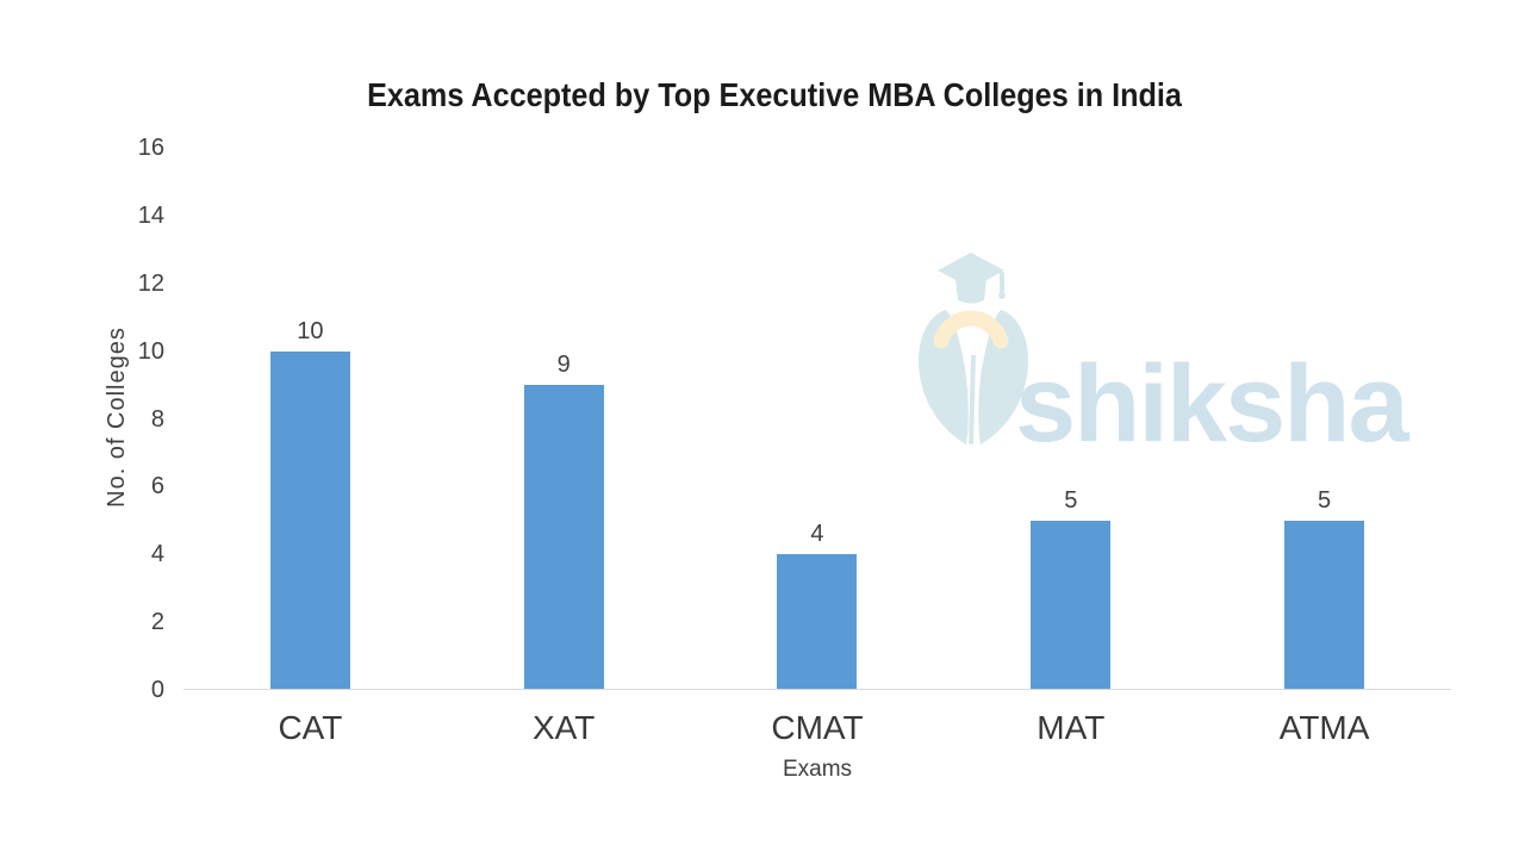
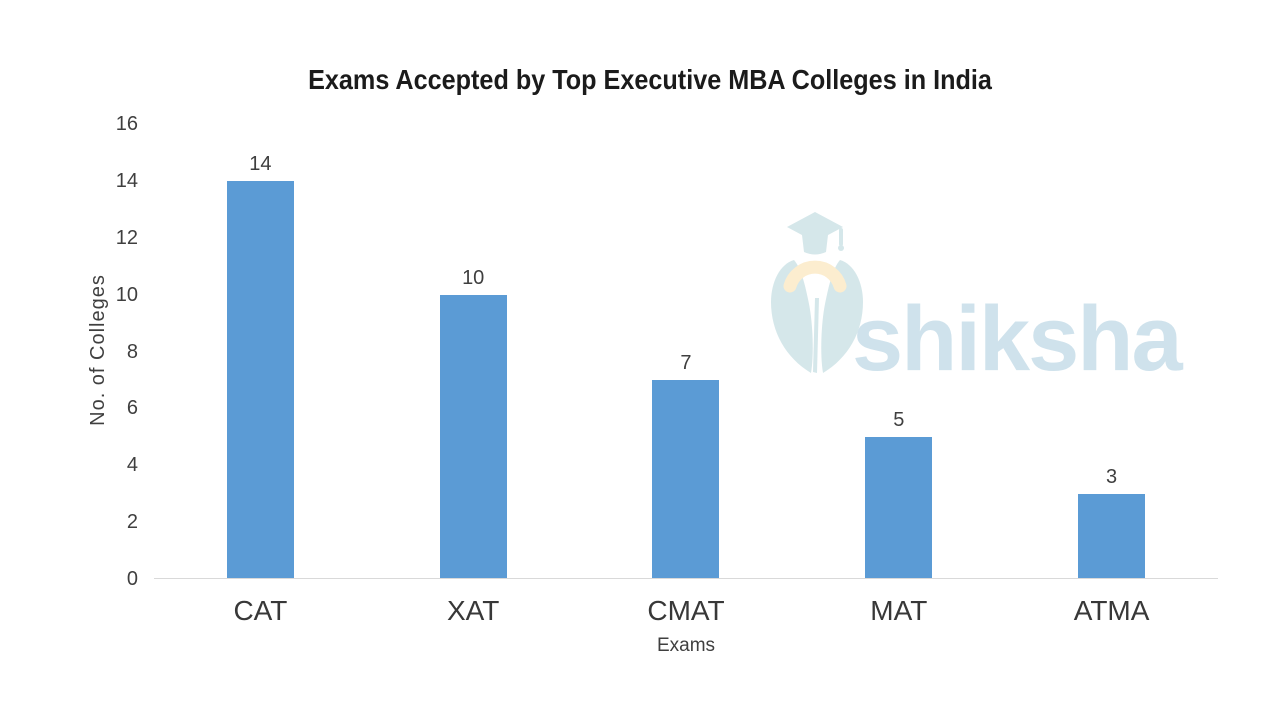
CAT: 10 -> 14
XAT: 9 -> 10
CMAT: 4 -> 7
ATMA: 5 -> 3
